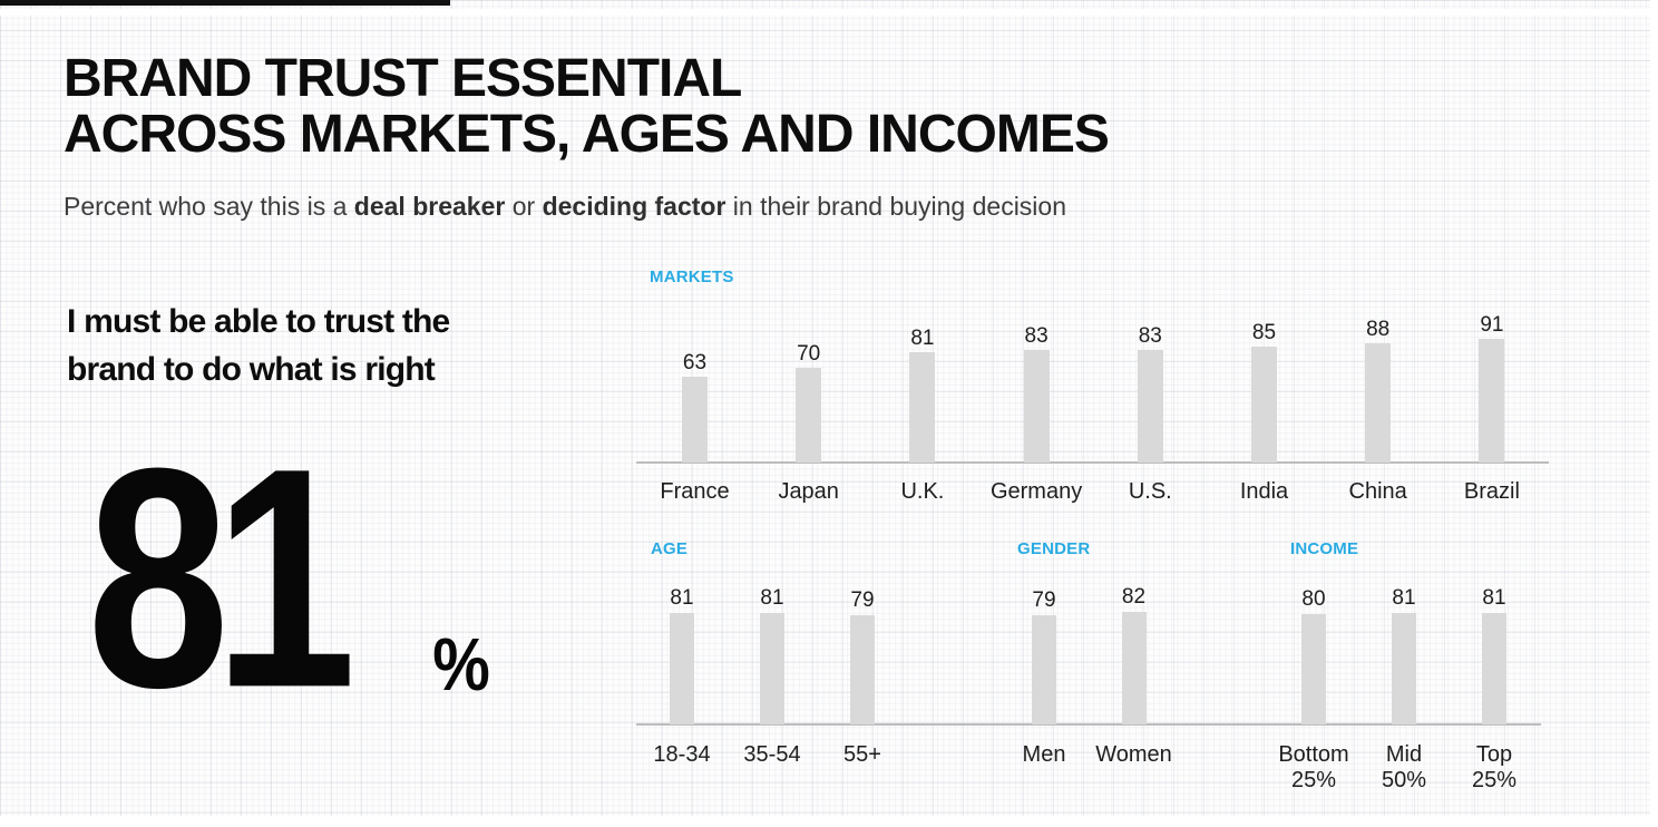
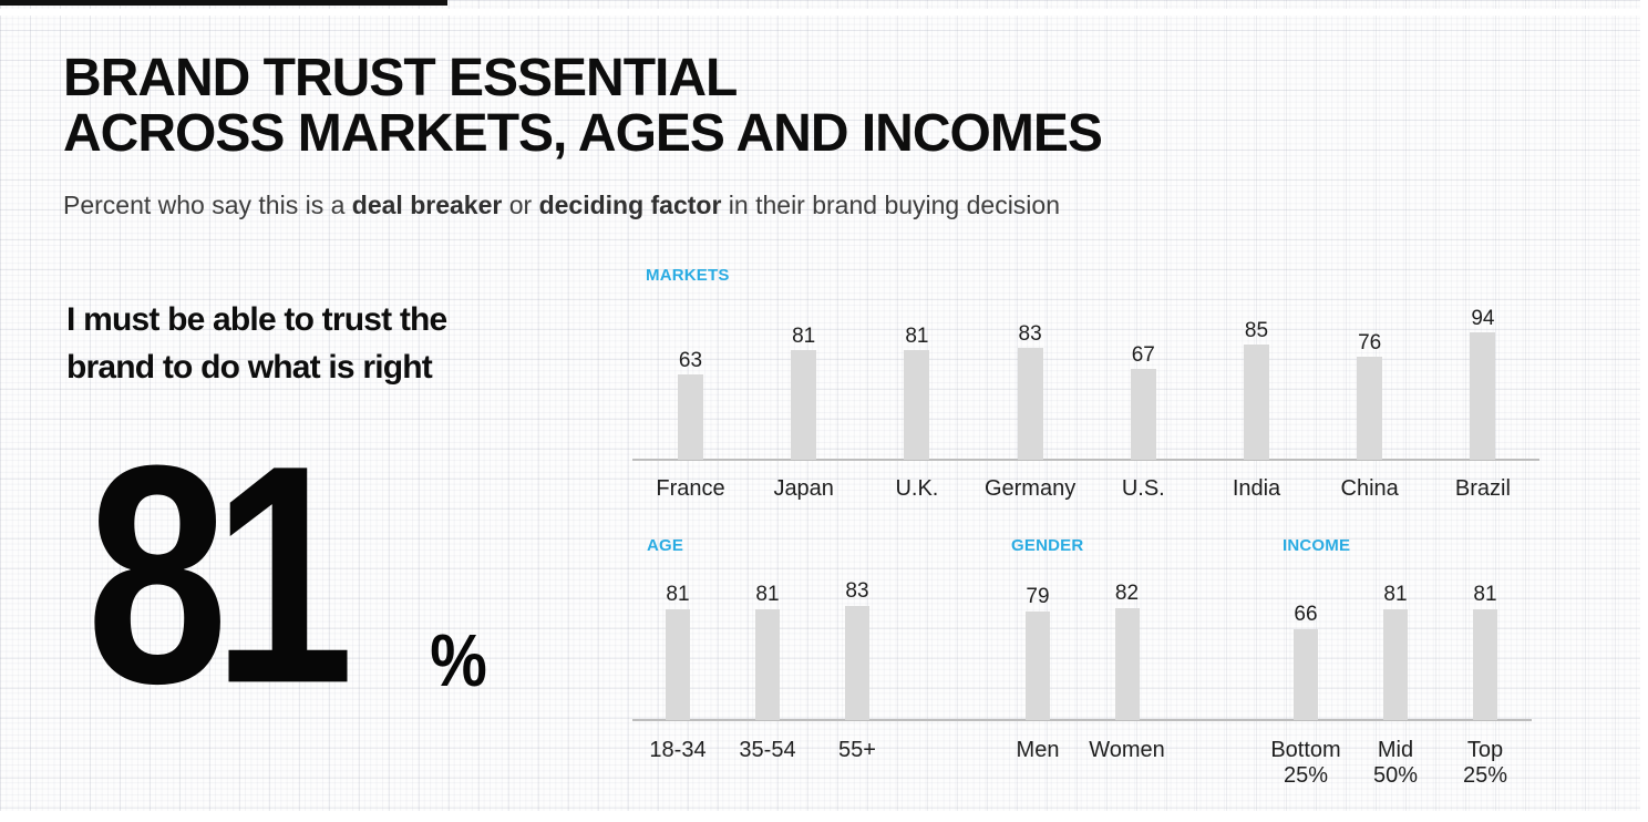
MARKETS/Japan: 70 -> 81
MARKETS/U.S.: 83 -> 67
MARKETS/China: 88 -> 76
MARKETS/Brazil: 91 -> 94
AGE/55+: 79 -> 83
INCOME/Bottom 25%: 80 -> 66
